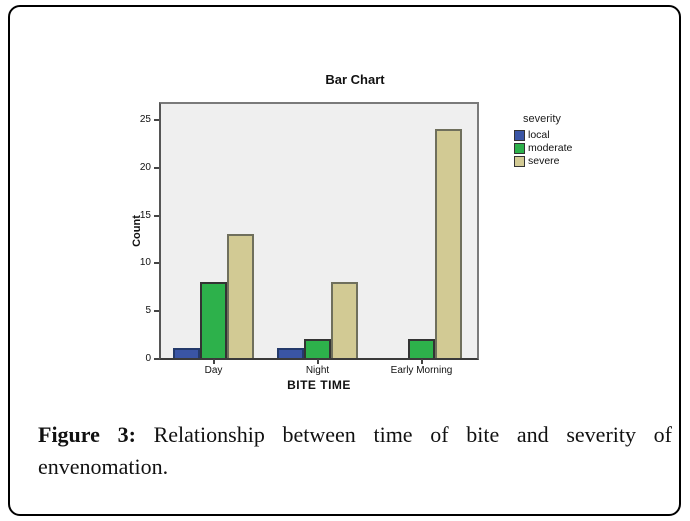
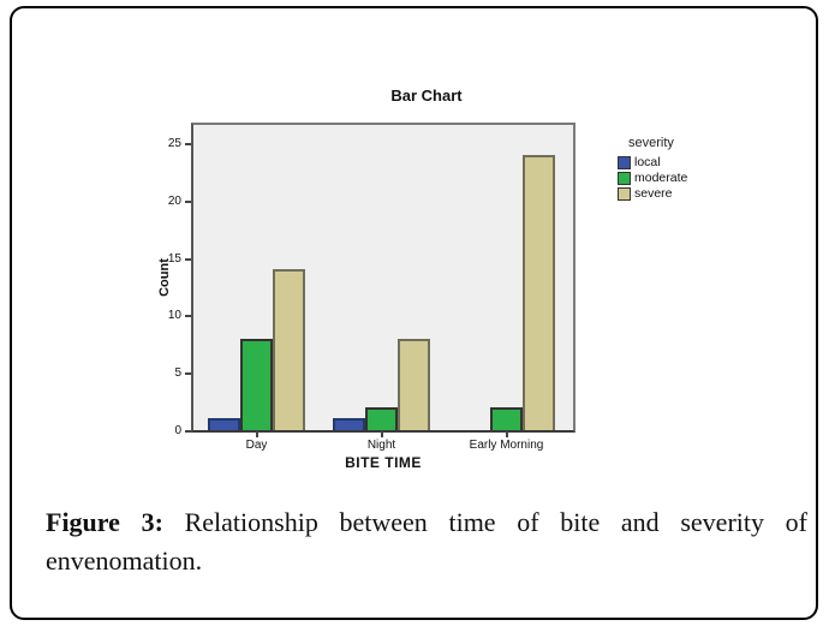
severe/Day: 13 -> 14
